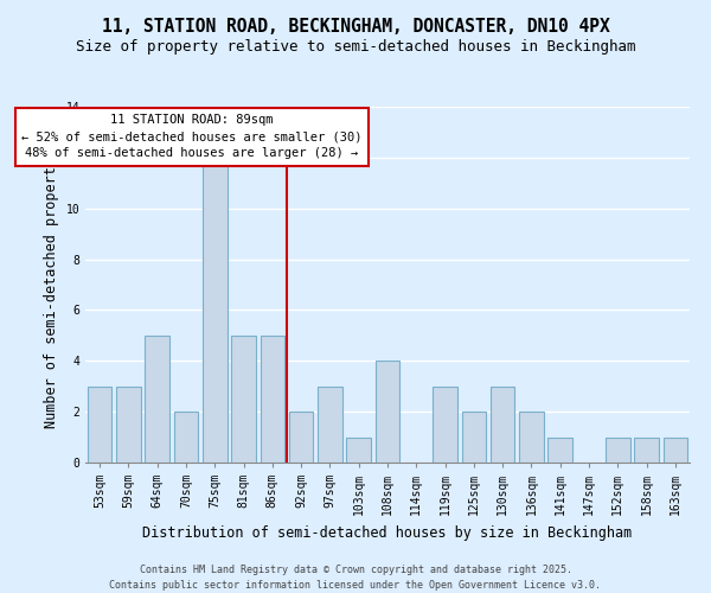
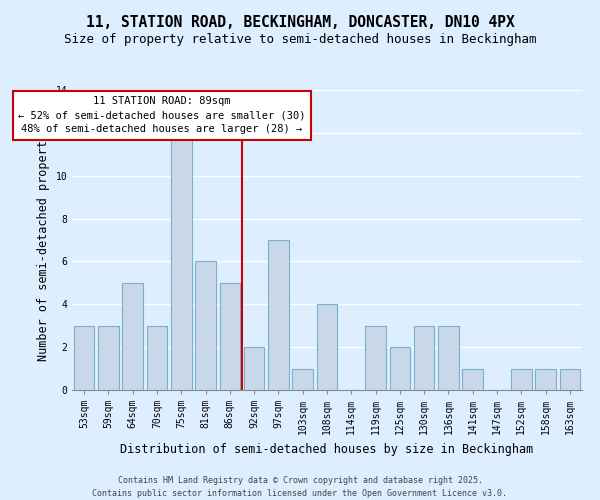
70sqm: 2 -> 3
81sqm: 5 -> 6
97sqm: 3 -> 7
136sqm: 2 -> 3
